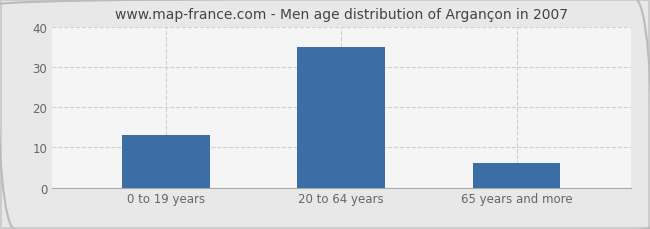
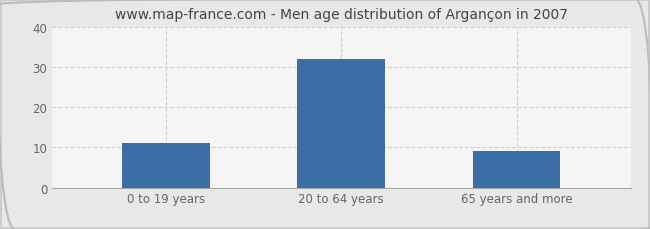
0 to 19 years: 13 -> 11
20 to 64 years: 35 -> 32
65 years and more: 6 -> 9
